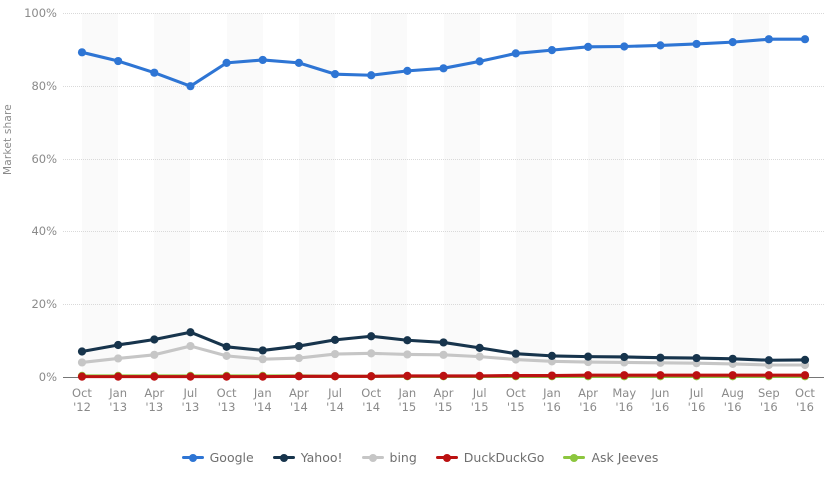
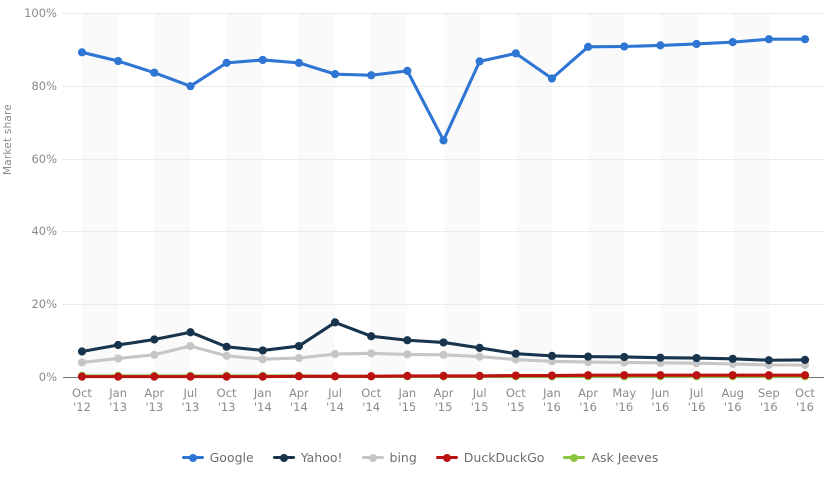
Yahoo!/Jul '14: 10% -> 15%
Google/Apr '15: 85% -> 65%
Google/Jan '16: 90% -> 82%
